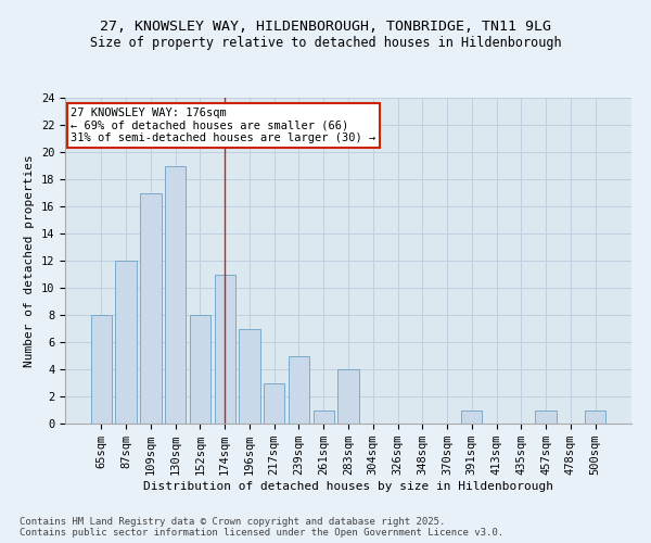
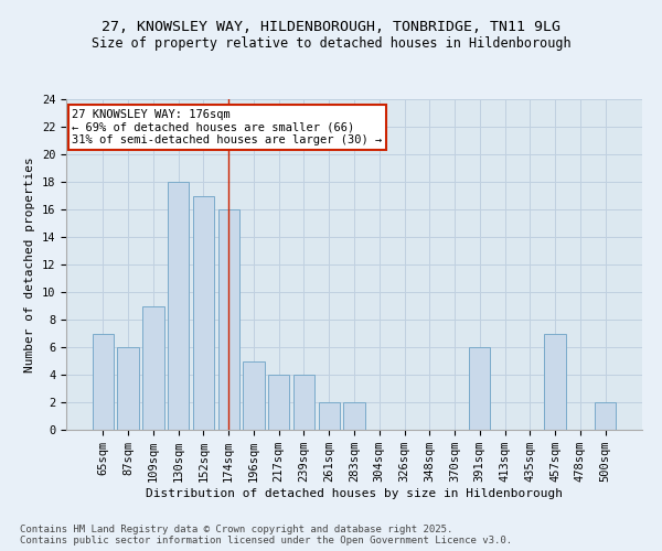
65sqm: 8 -> 7
87sqm: 12 -> 6
109sqm: 17 -> 9
130sqm: 19 -> 18
152sqm: 8 -> 17
174sqm: 11 -> 16
196sqm: 7 -> 5
217sqm: 3 -> 4
239sqm: 5 -> 4
261sqm: 1 -> 2
283sqm: 4 -> 2
391sqm: 1 -> 6
457sqm: 1 -> 7
500sqm: 1 -> 2
